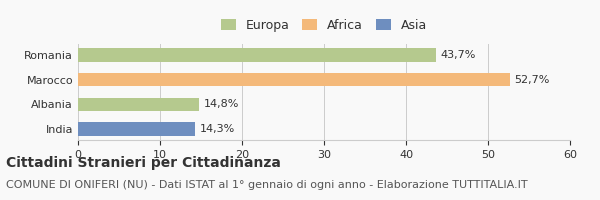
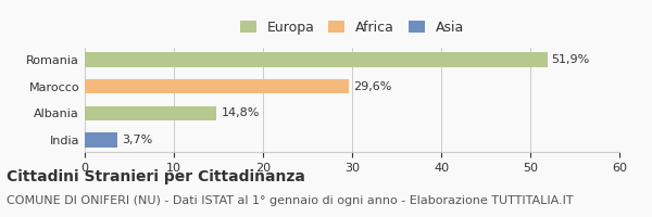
Romania: 43,7% -> 51,9%
Marocco: 52,7% -> 29,6%
India: 14,3% -> 3,7%
